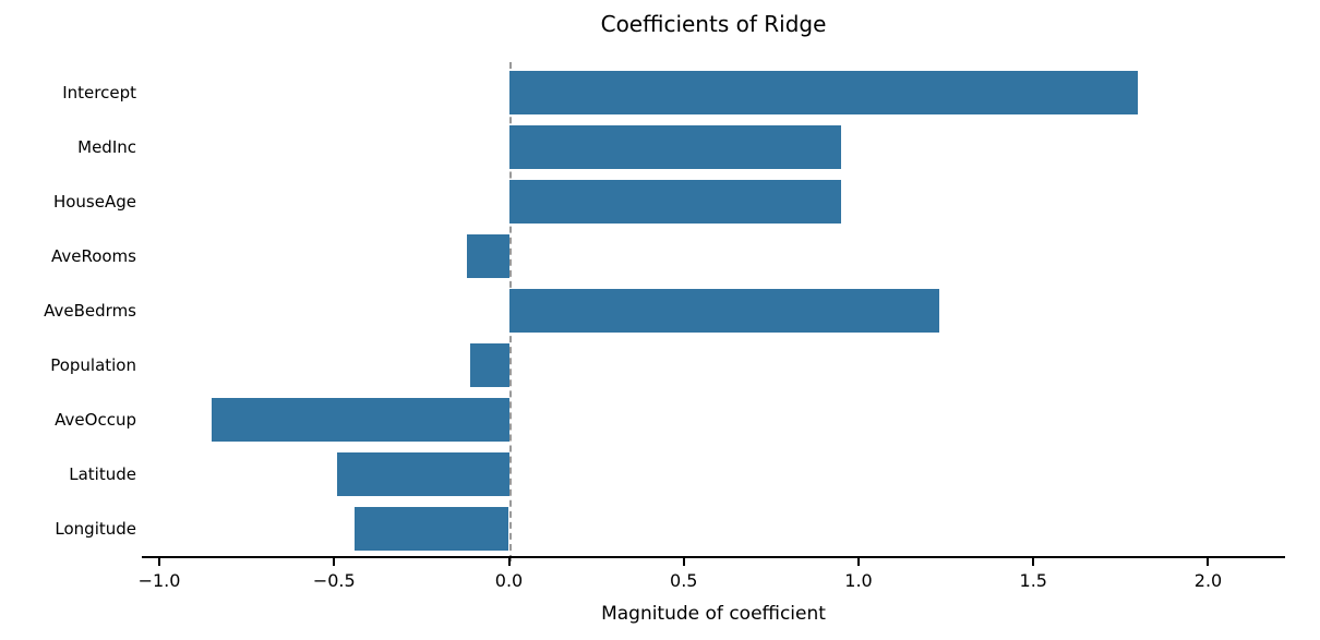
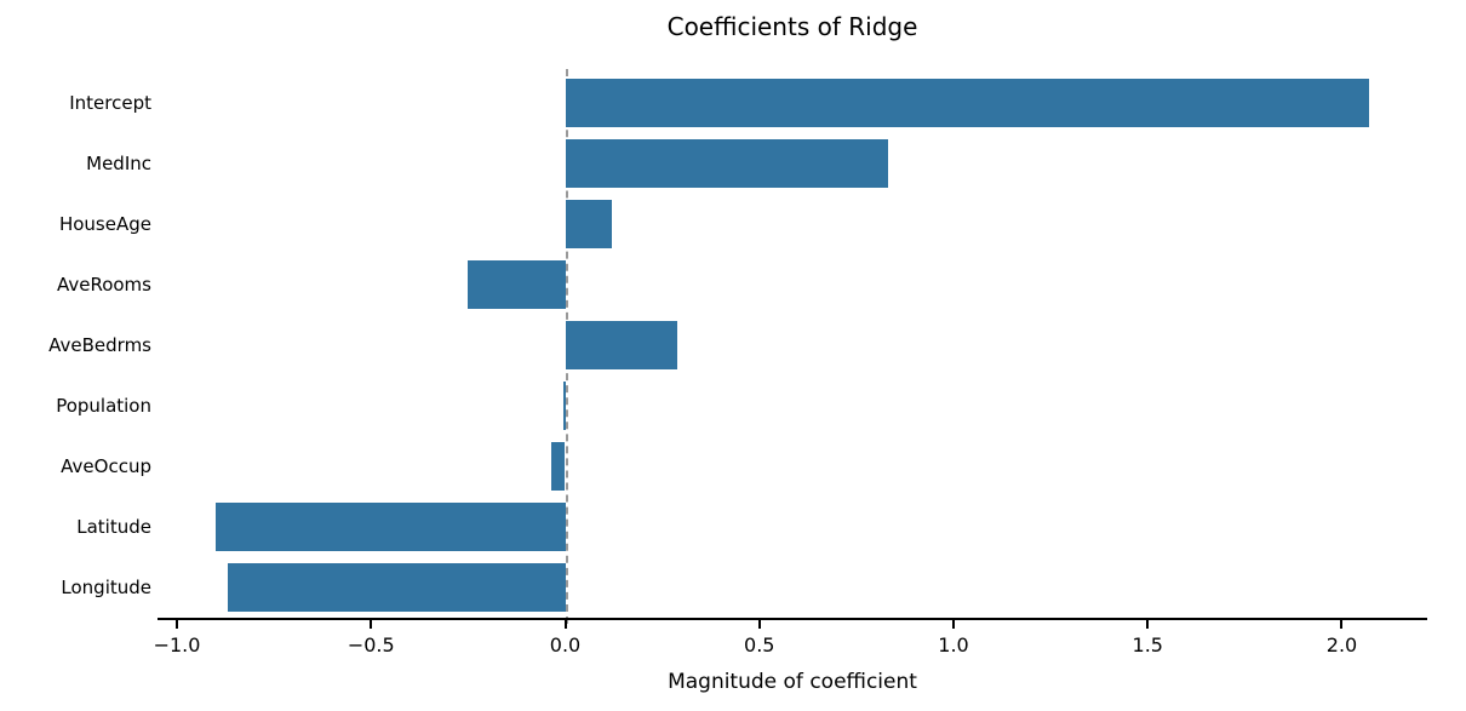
Intercept: 1.80 -> 2.07
MedInc: 0.95 -> 0.83
HouseAge: 0.95 -> 0.12
AveRooms: -0.12 -> -0.25
AveBedrms: 1.23 -> 0.29
Population: -0.11 -> -0.01
AveOccup: -0.85 -> -0.04
Latitude: -0.49 -> -0.90
Longitude: -0.44 -> -0.87
